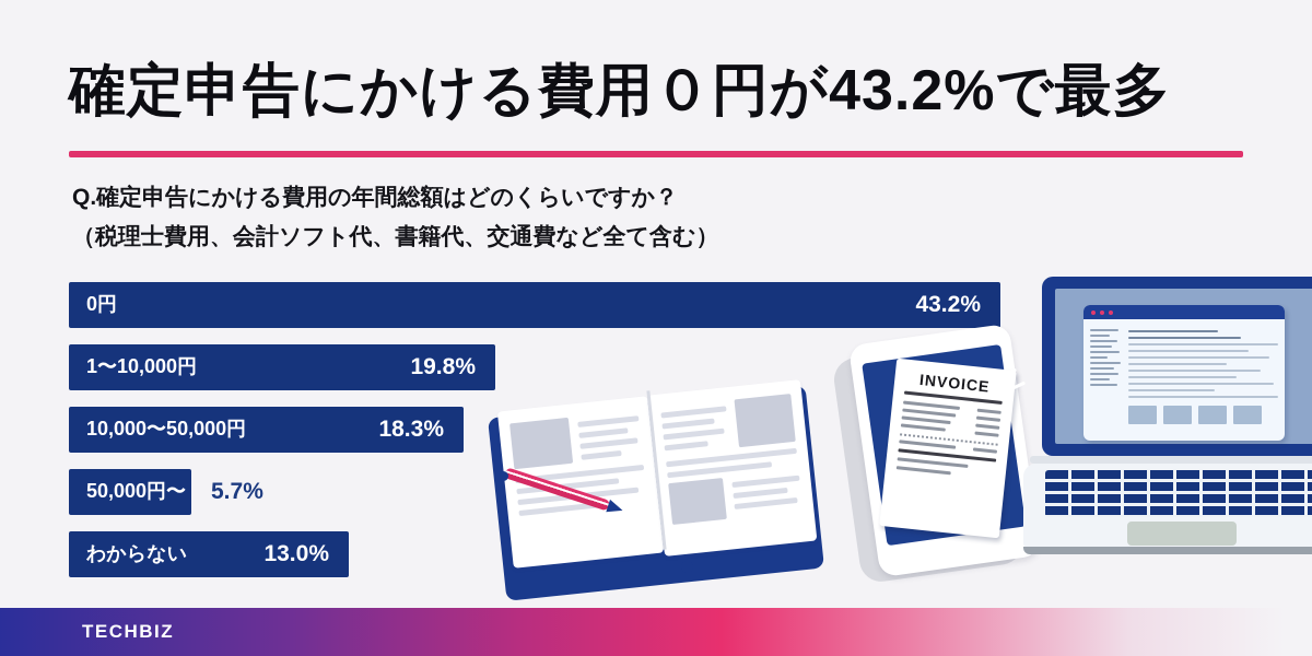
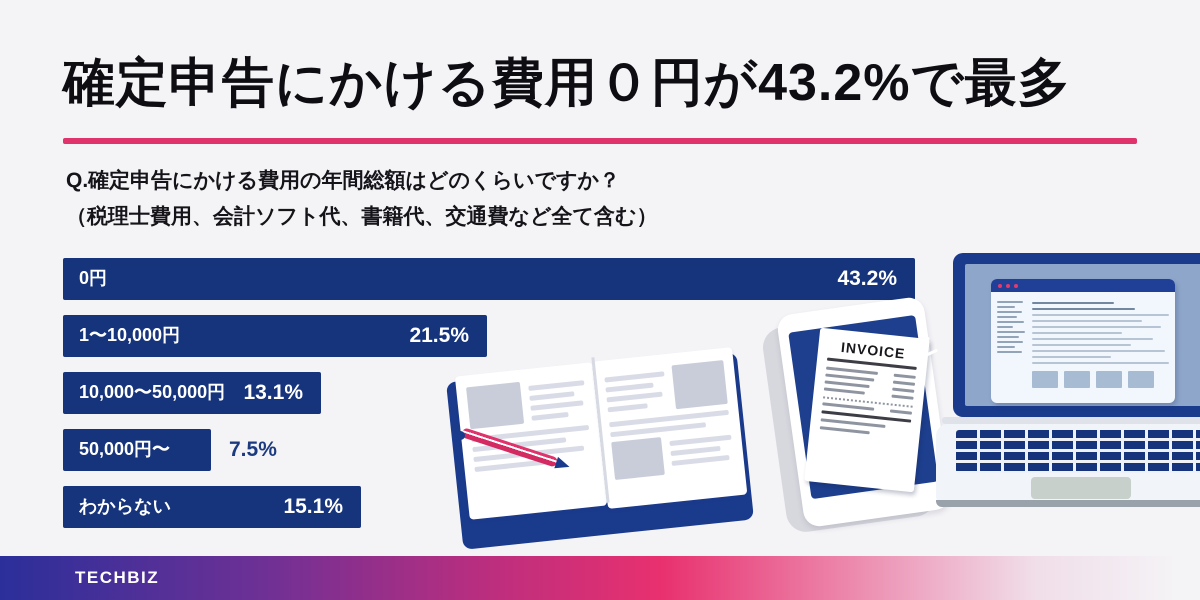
1〜10,000円: 19.8% -> 21.5%
10,000〜50,000円: 18.3% -> 13.1%
50,000円〜: 5.7% -> 7.5%
わからない: 13.0% -> 15.1%
